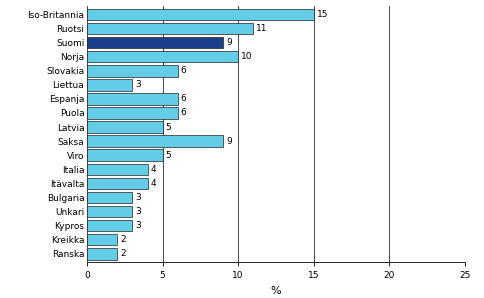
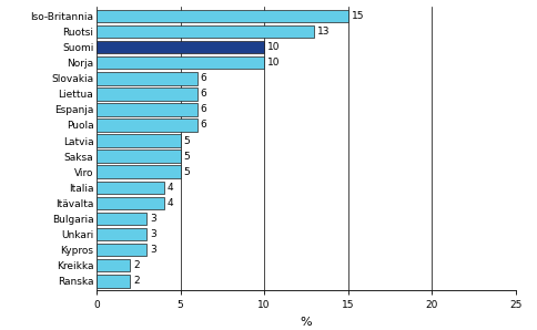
Ruotsi: 11 -> 13
Suomi: 9 -> 10
Liettua: 3 -> 6
Saksa: 9 -> 5
